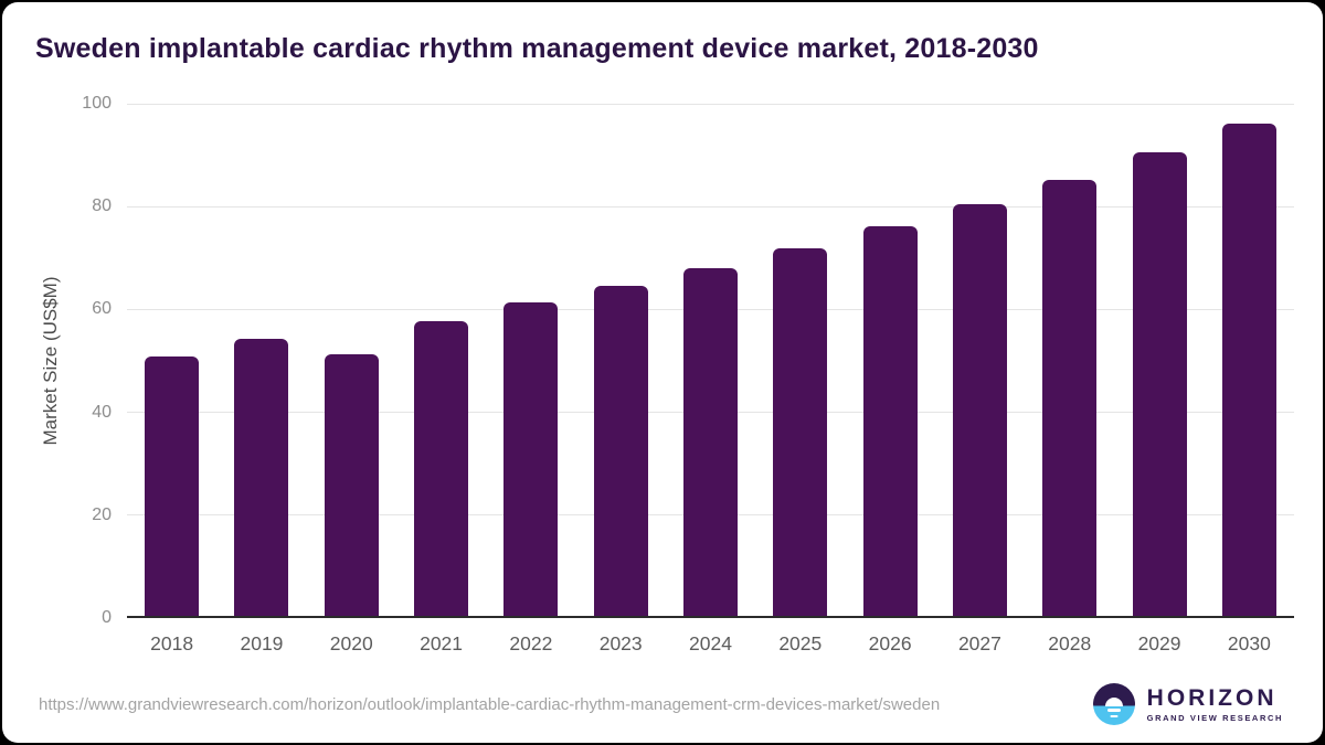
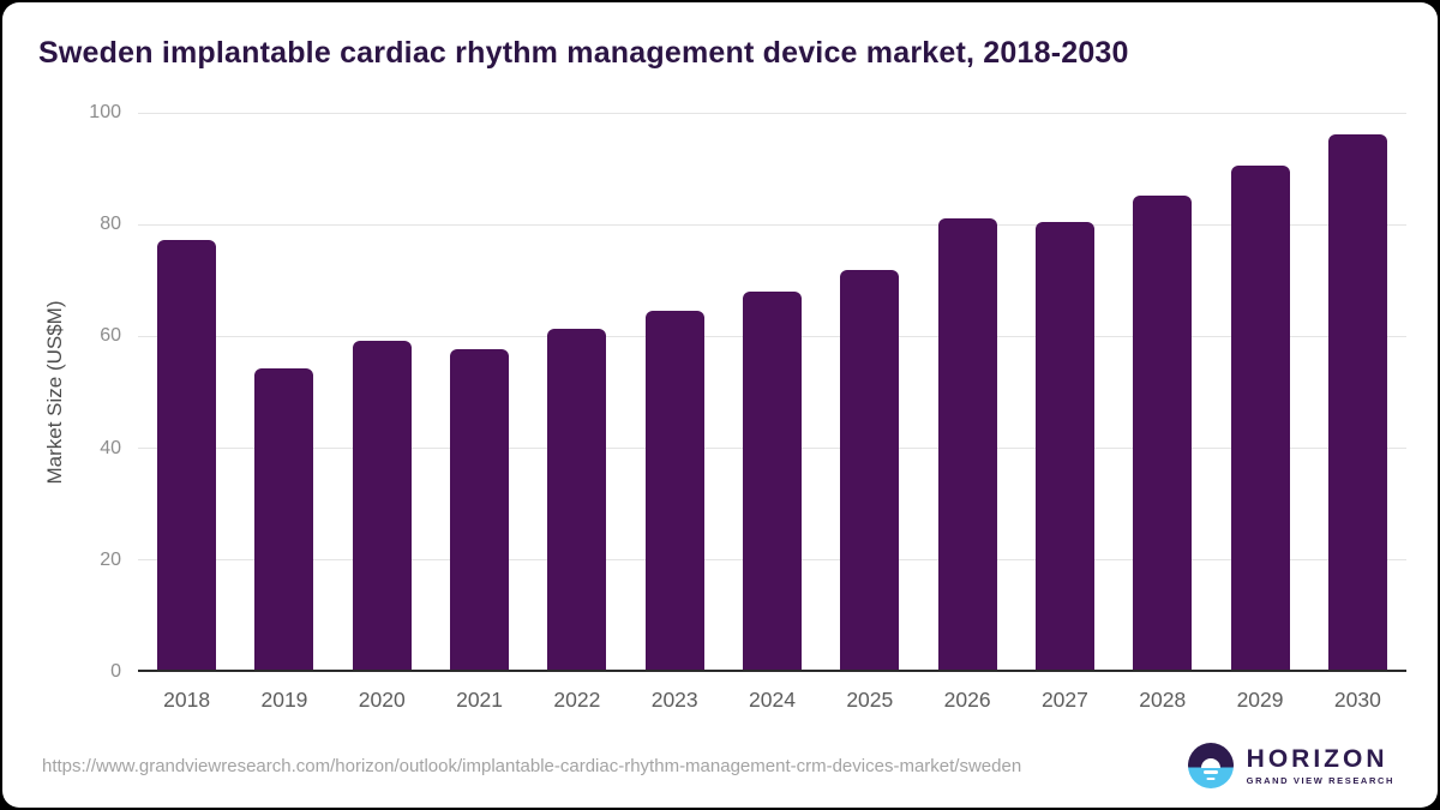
2018: 51 -> 77
2020: 51 -> 59
2026: 76 -> 81
